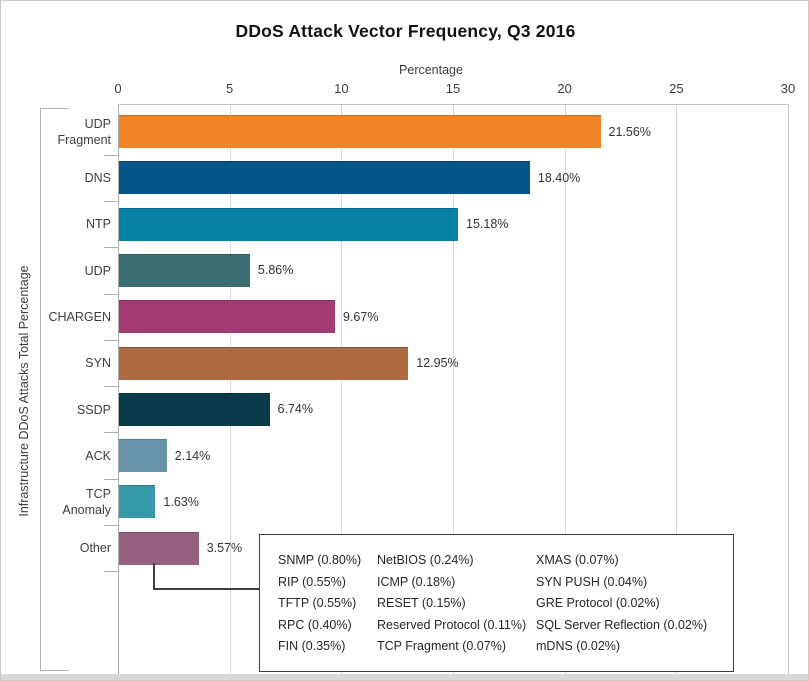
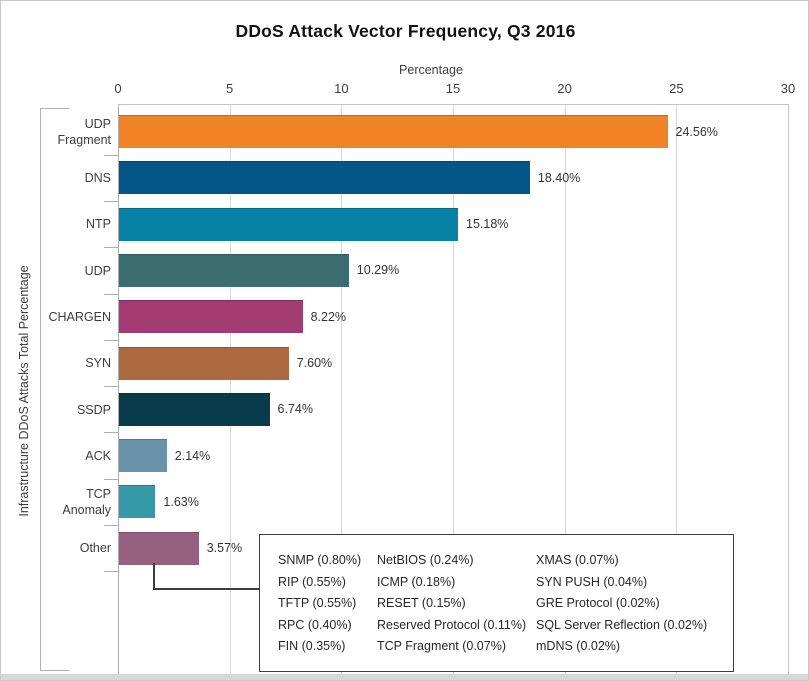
UDP Fragment: 21.56% -> 24.56%
UDP: 5.86% -> 10.29%
CHARGEN: 9.67% -> 8.22%
SYN: 12.95% -> 7.60%
